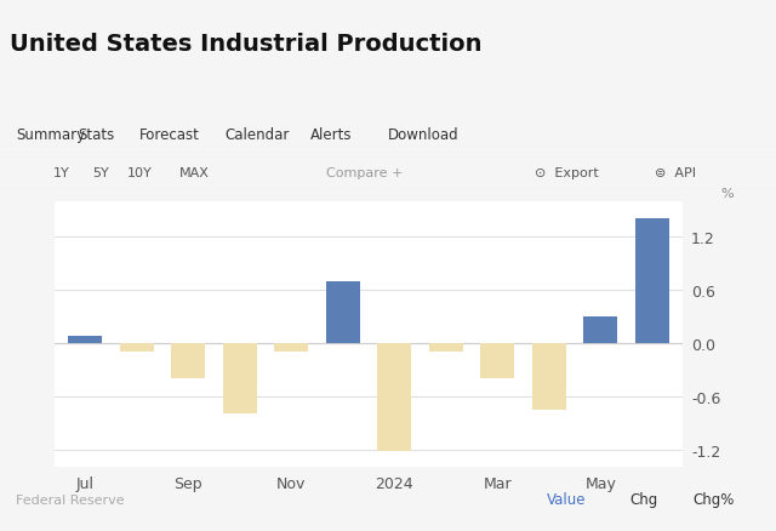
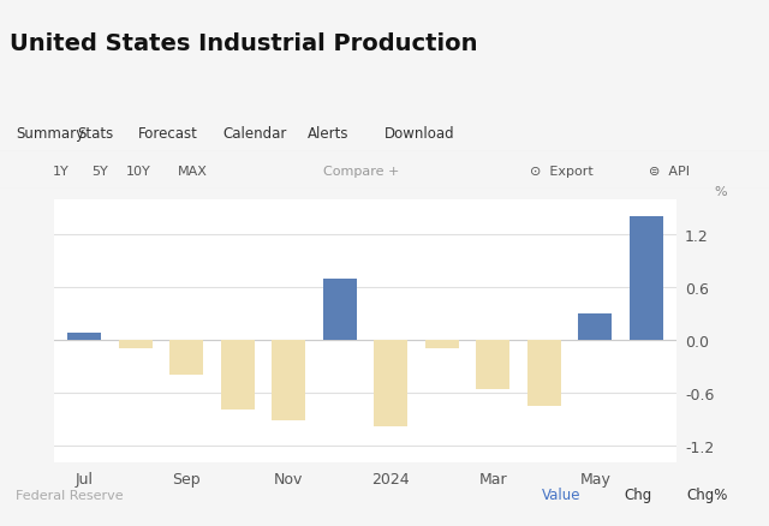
Nov: -0.10 -> -0.92
2024: -1.22 -> -0.98
Mar: -0.40 -> -0.56
